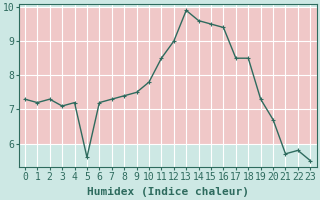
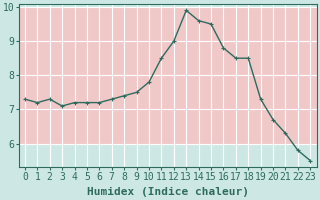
5: 5.6 -> 7.2
16: 9.4 -> 8.8
21: 5.7 -> 6.3
